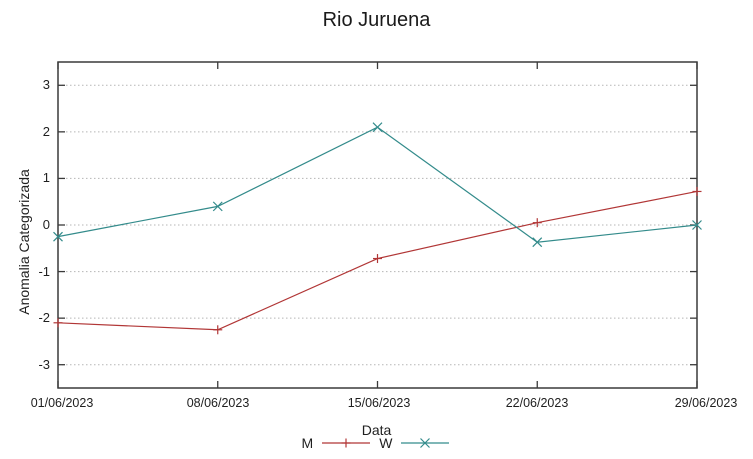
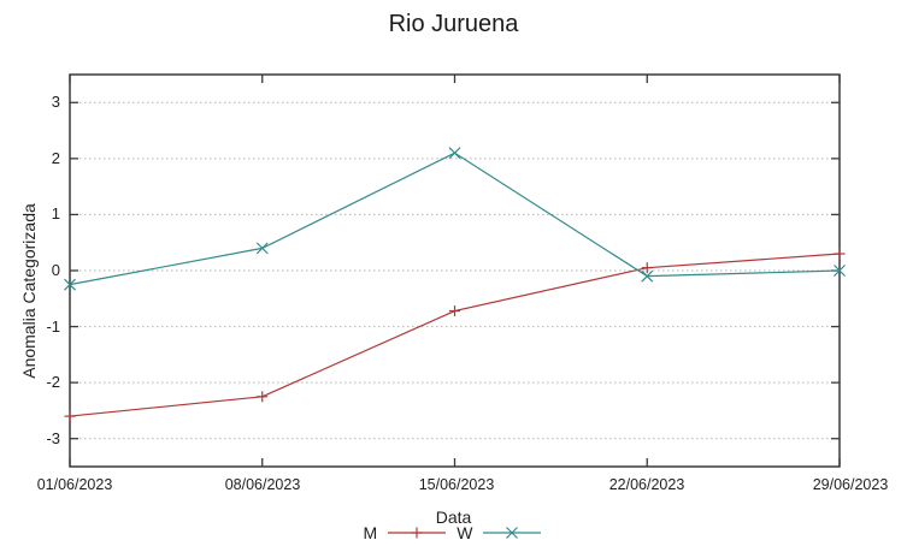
M/01/06/2023: -2.1 -> -2.6
W/22/06/2023: -0.4 -> -0.1
M/29/06/2023: 0.7 -> 0.3
